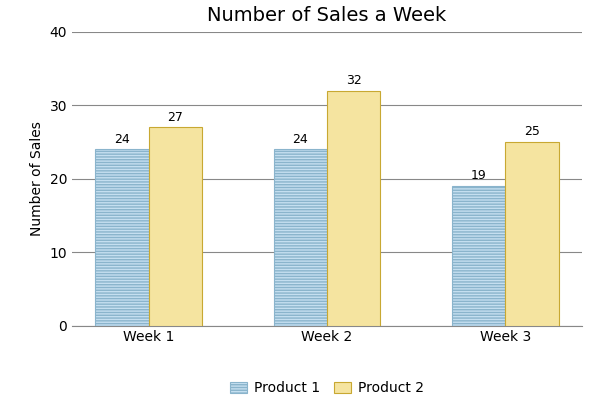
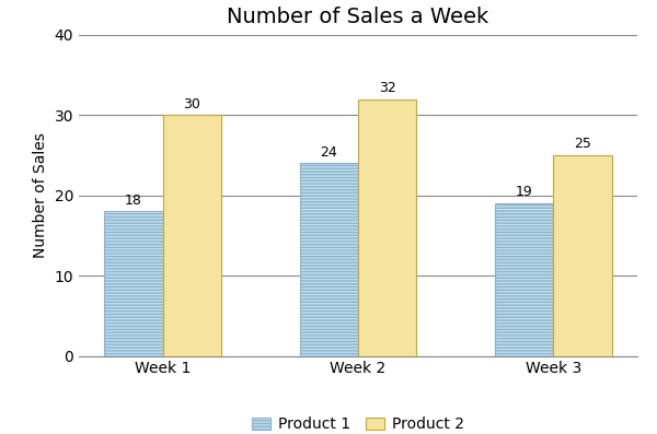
Product 1/Week 1: 24 -> 18
Product 2/Week 1: 27 -> 30
